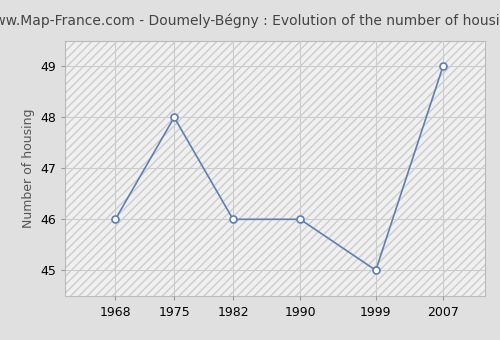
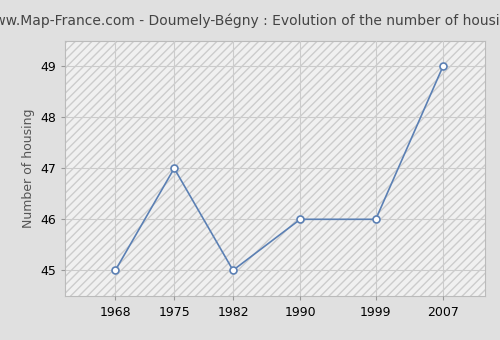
1968: 46 -> 45
1975: 48 -> 47
1982: 46 -> 45
1999: 45 -> 46
